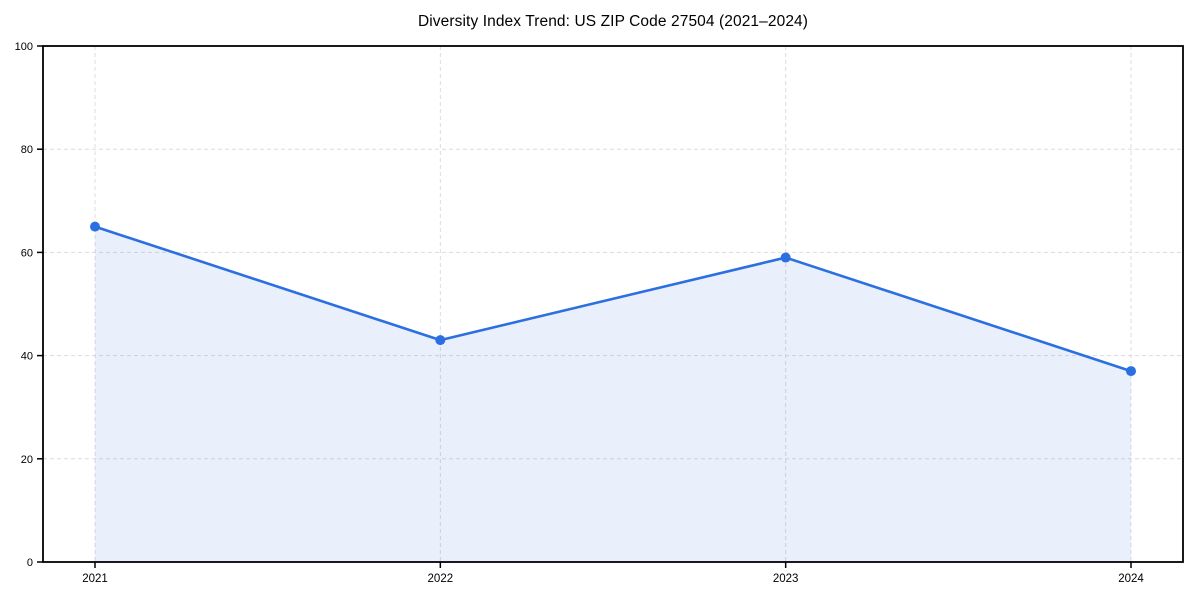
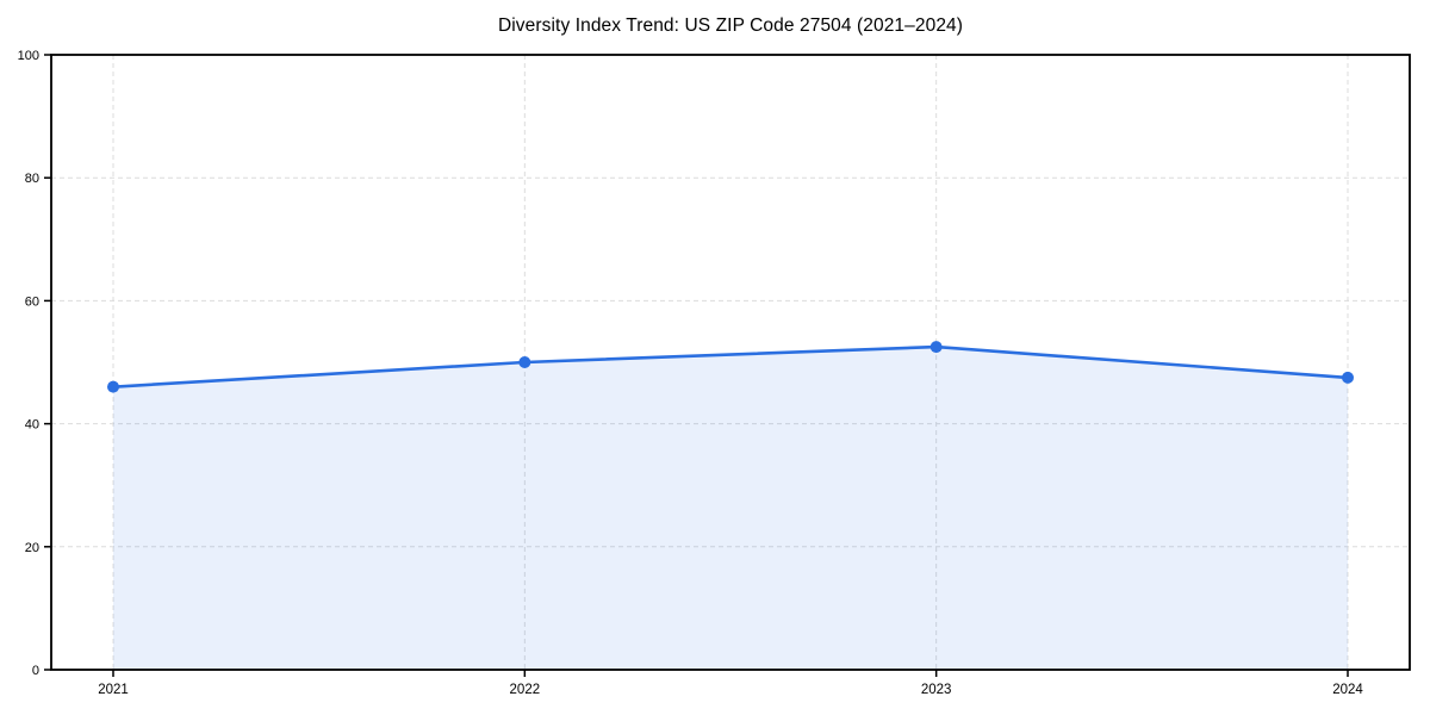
2021: 65 -> 46
2022: 43 -> 50
2023: 59 -> 52
2024: 37 -> 48
